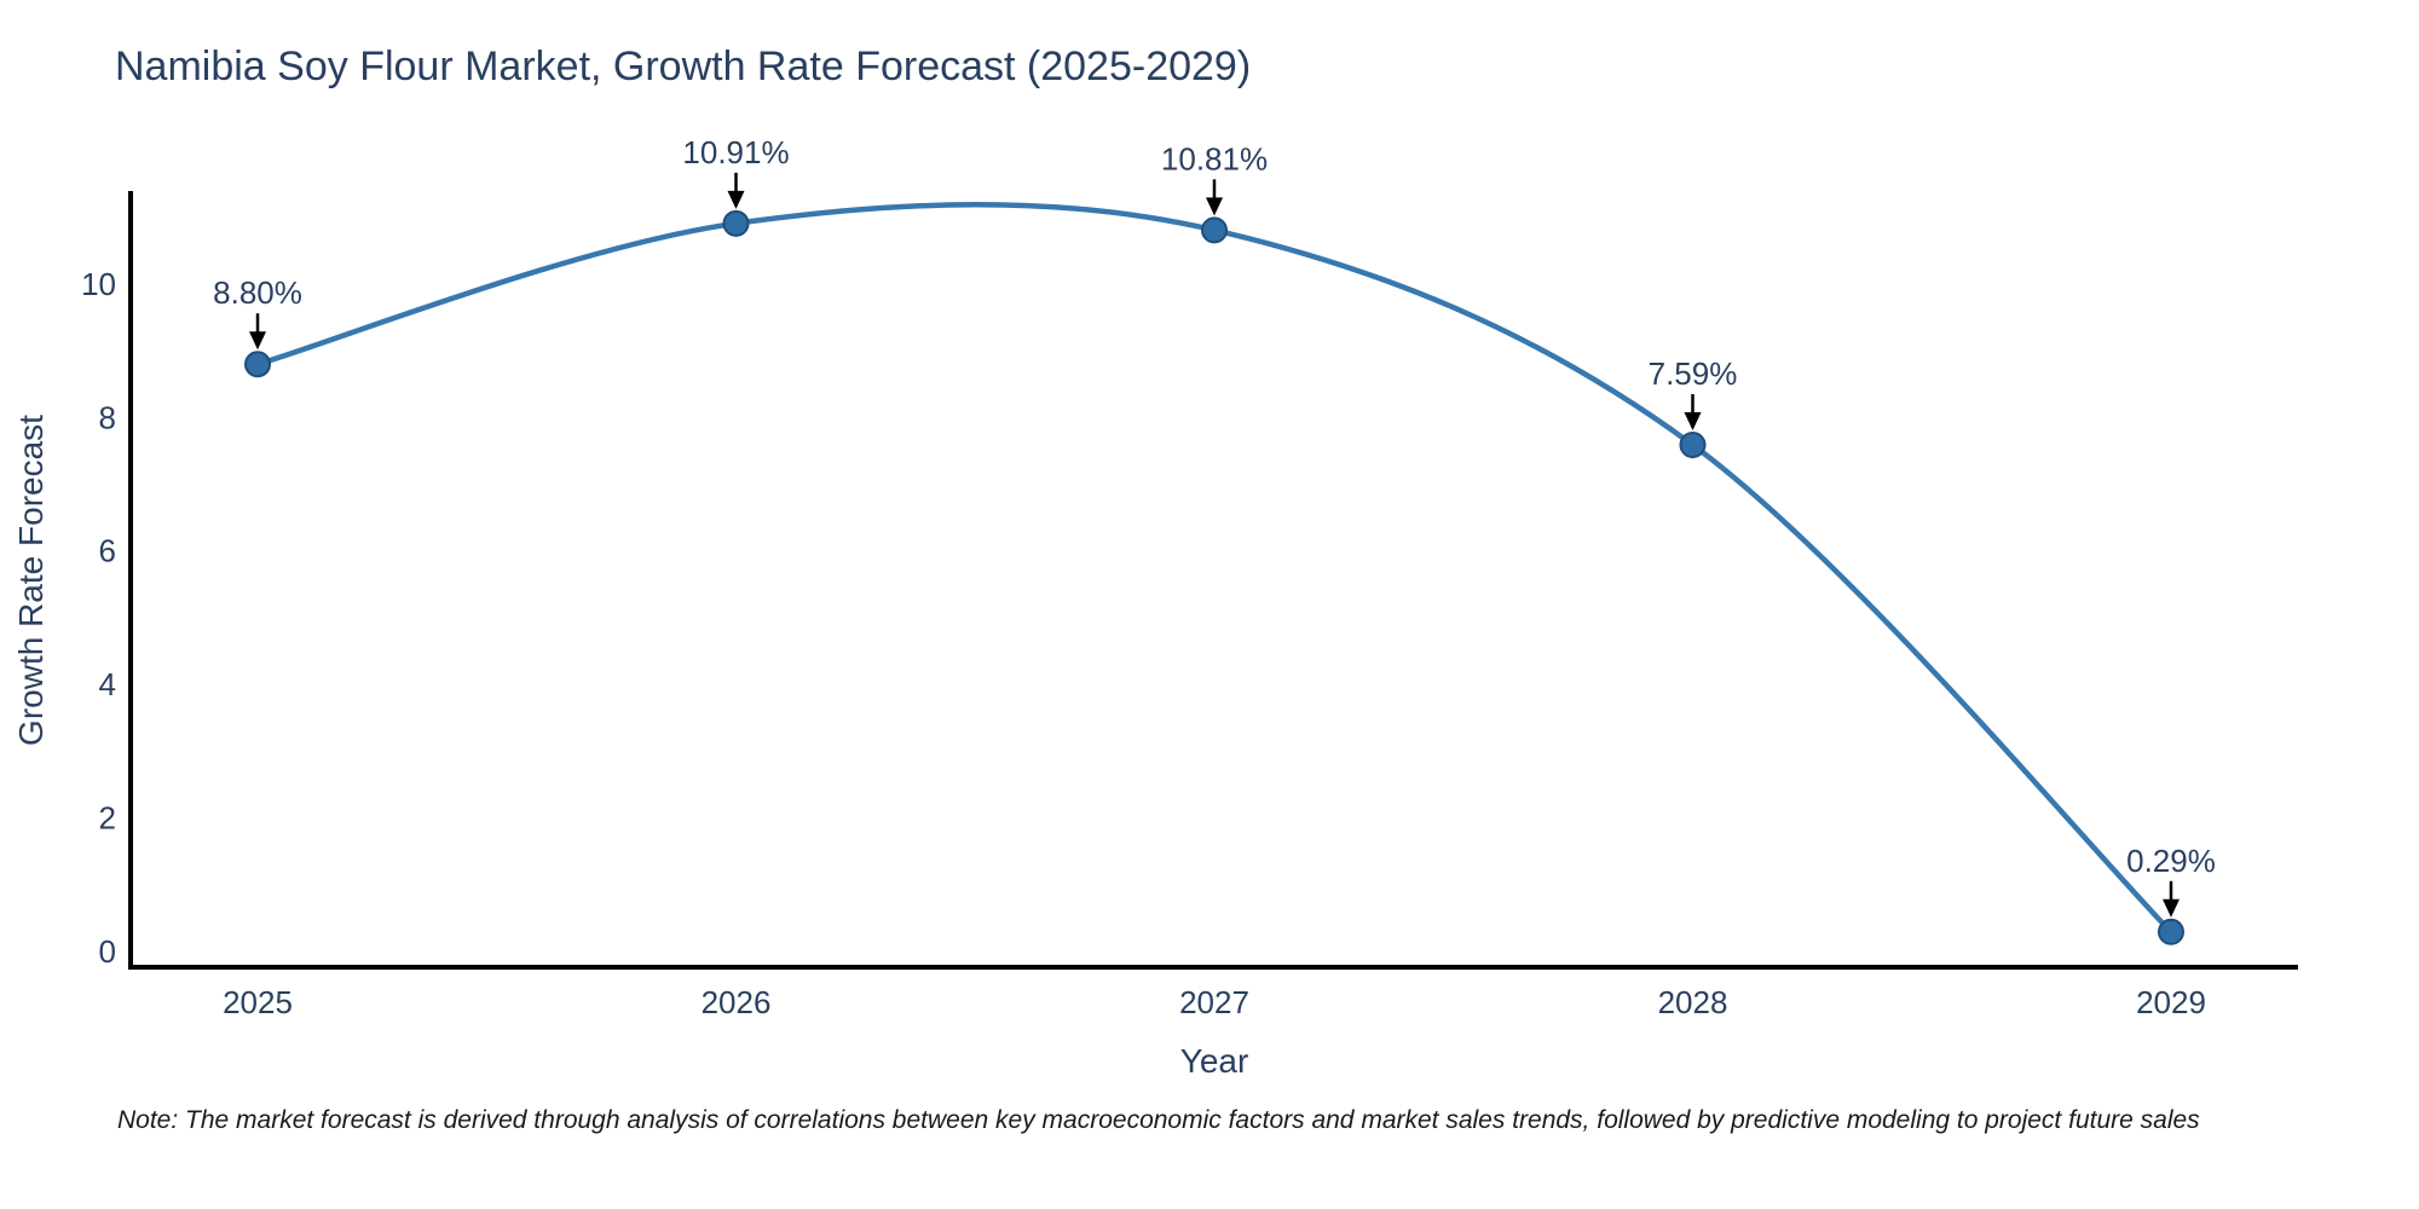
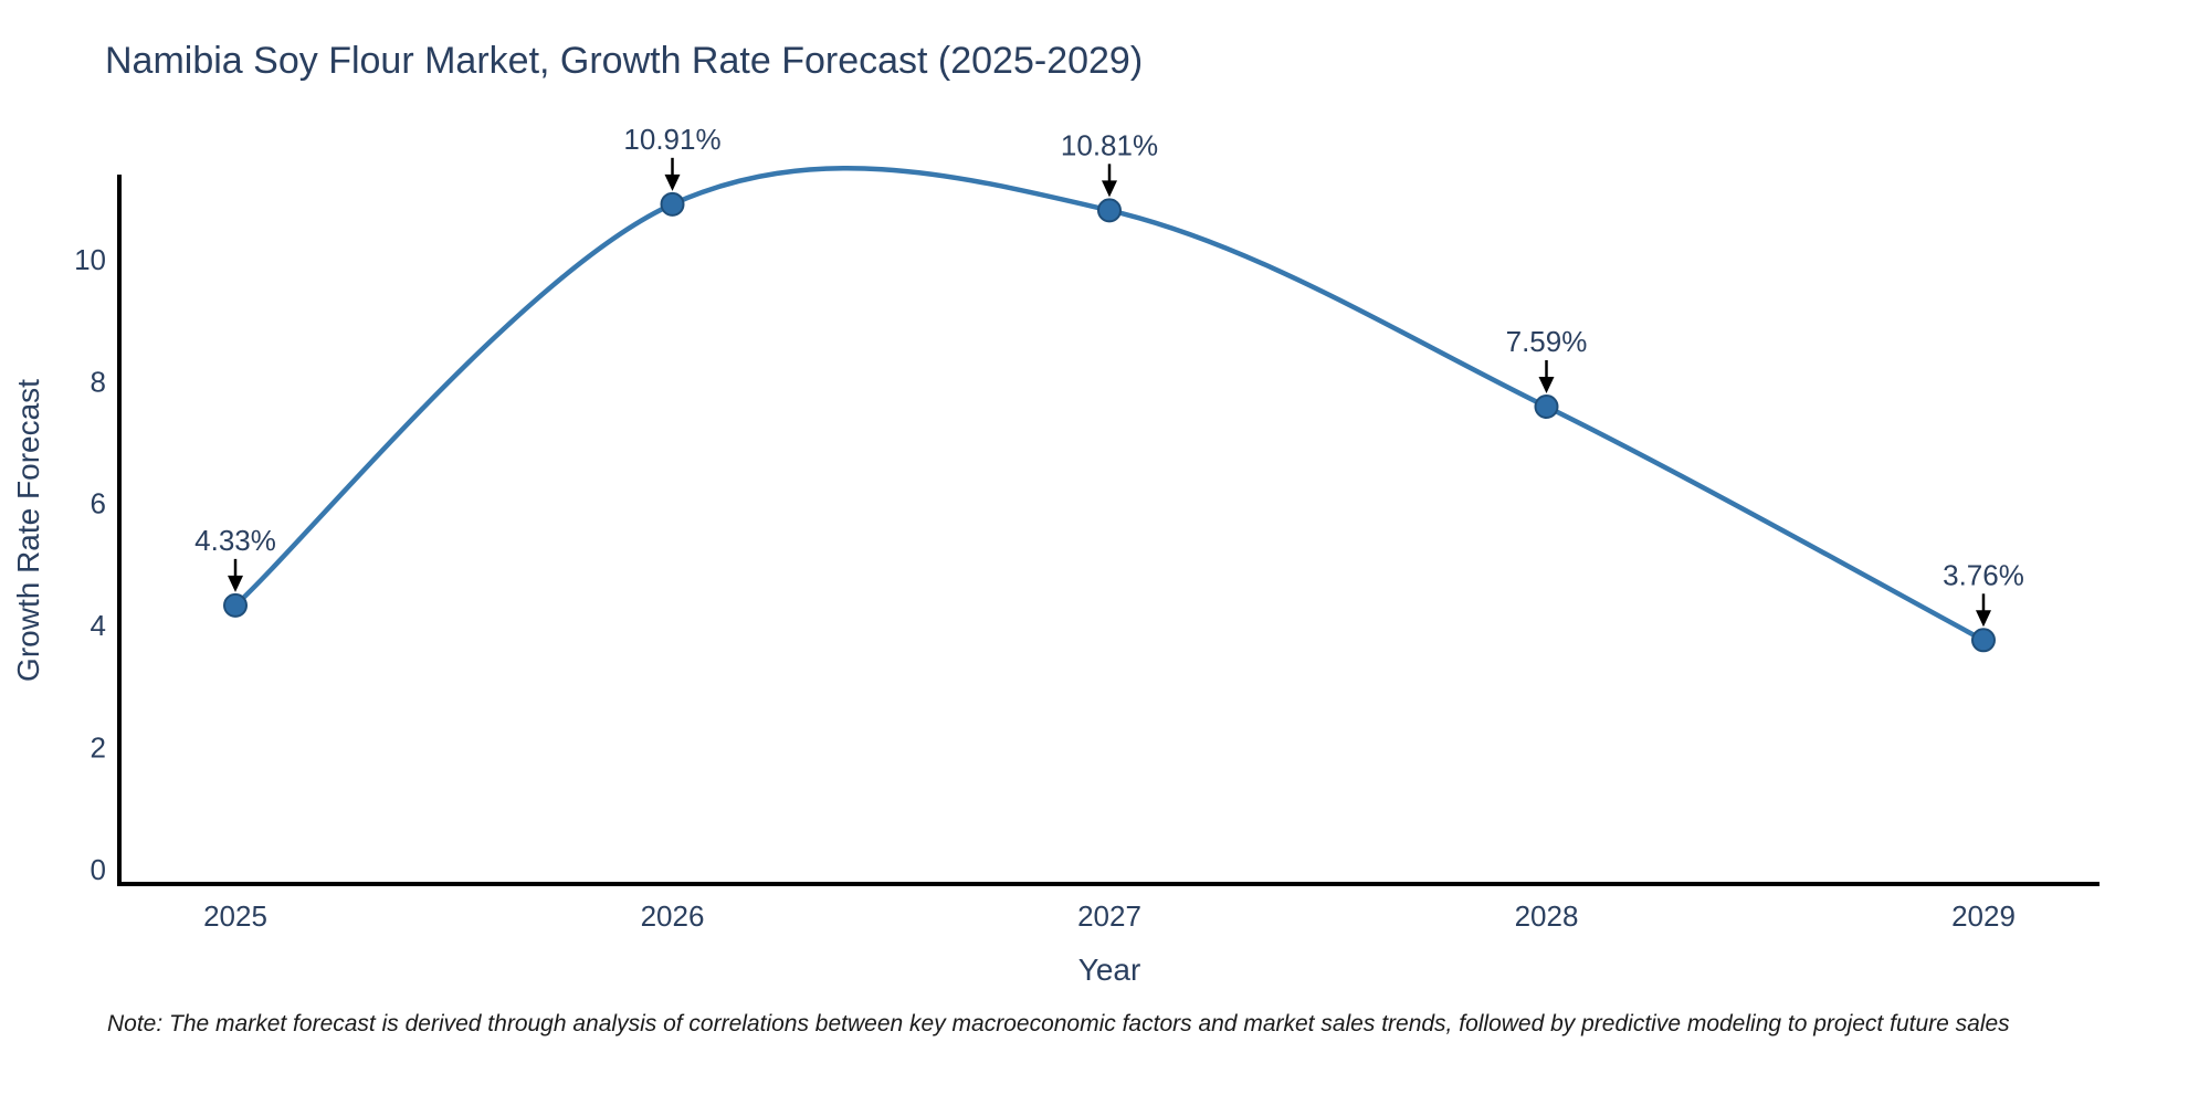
2025: 8.80% -> 4.33%
2029: 0.29% -> 3.76%
